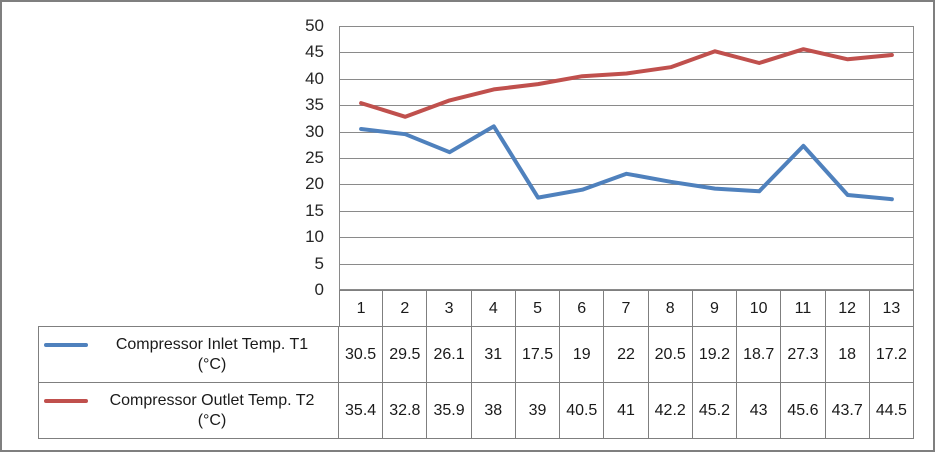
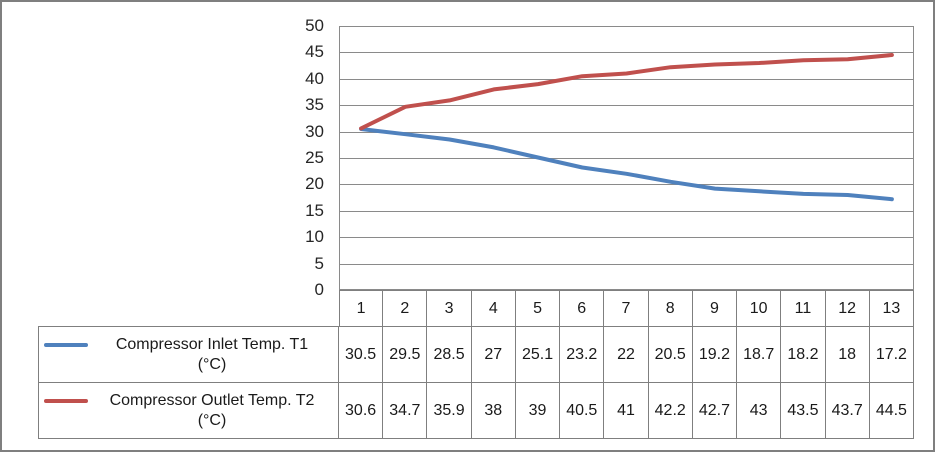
Compressor Outlet Temp. T2 (°C)/1: 35.4 -> 30.6
Compressor Outlet Temp. T2 (°C)/2: 32.8 -> 34.7
Compressor Inlet Temp. T1 (°C)/3: 26.1 -> 28.5
Compressor Inlet Temp. T1 (°C)/4: 31 -> 27
Compressor Inlet Temp. T1 (°C)/5: 17.5 -> 25.1
Compressor Inlet Temp. T1 (°C)/6: 19 -> 23.2
Compressor Outlet Temp. T2 (°C)/9: 45.2 -> 42.7
Compressor Inlet Temp. T1 (°C)/11: 27.3 -> 18.2
Compressor Outlet Temp. T2 (°C)/11: 45.6 -> 43.5
